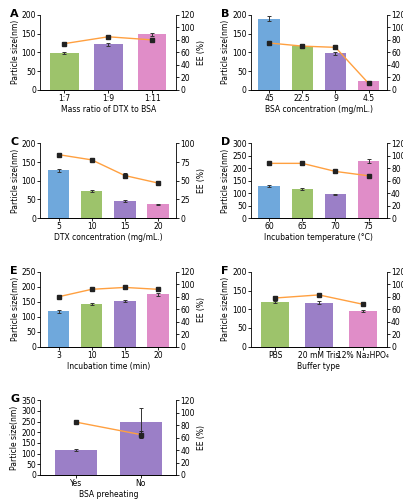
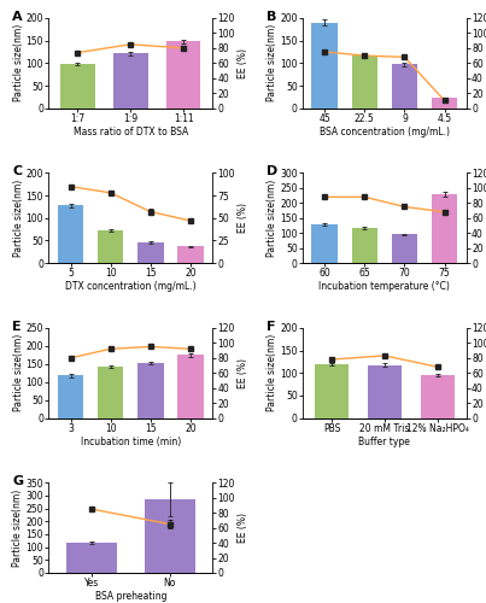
No: 248 -> 285
